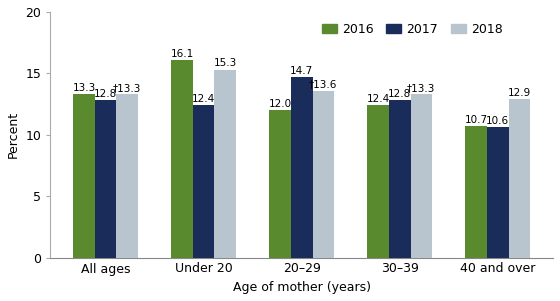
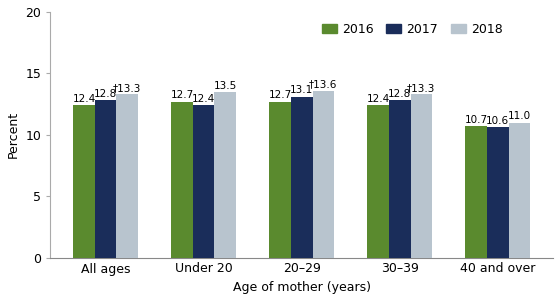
2016/All ages: 13.3 -> 12.4
2016/Under 20: 16.1 -> 12.7
2018/Under 20: 15.3 -> 13.5
2016/20–29: 12.0 -> 12.7
2017/20–29: 14.7 -> 13.1
2018/40 and over: 12.9 -> 11.0
